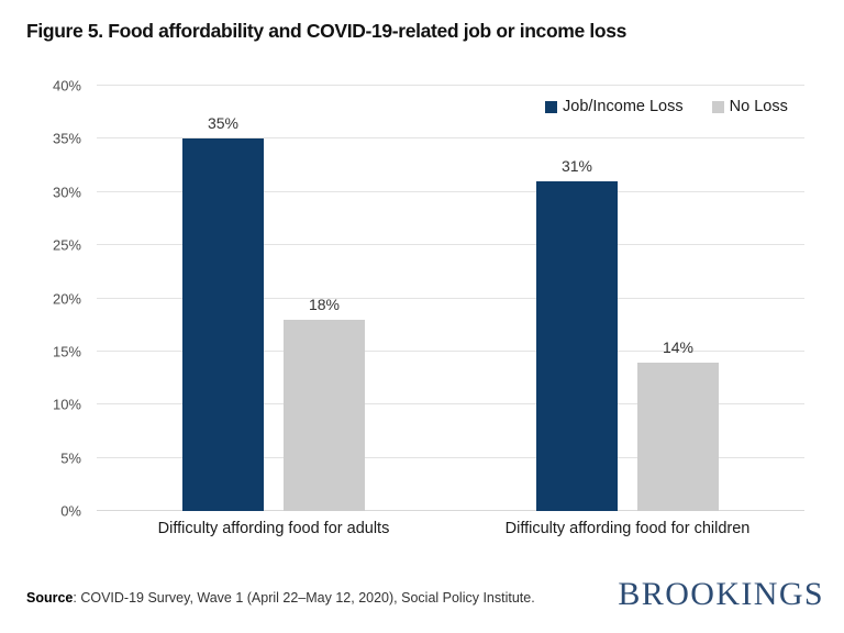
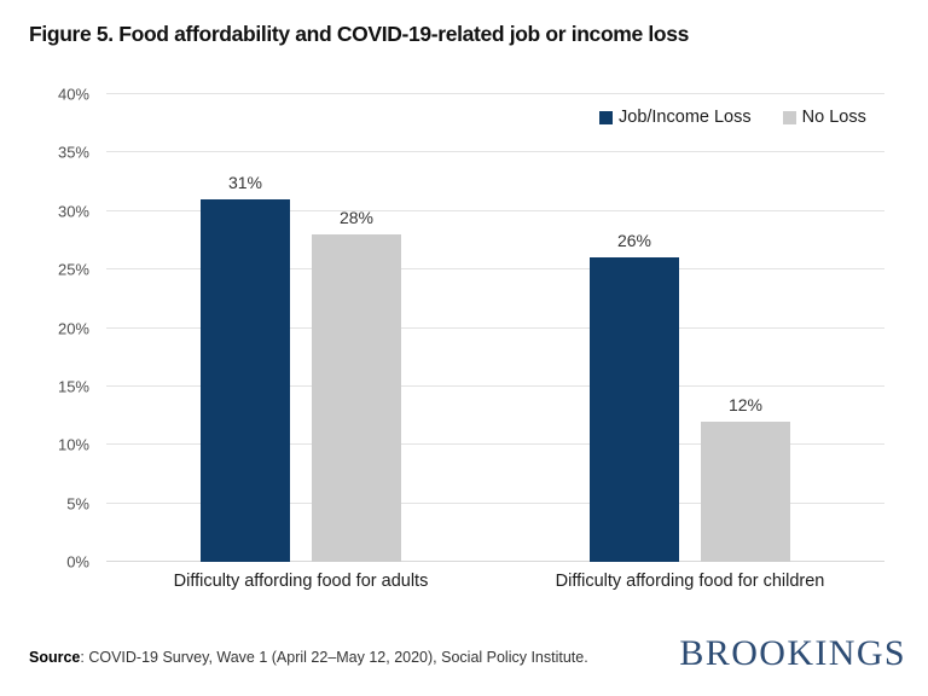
Job/Income Loss/Difficulty affording food for adults: 35% -> 31%
No Loss/Difficulty affording food for adults: 18% -> 28%
Job/Income Loss/Difficulty affording food for children: 31% -> 26%
No Loss/Difficulty affording food for children: 14% -> 12%
